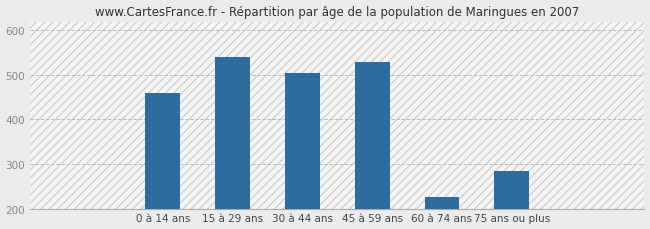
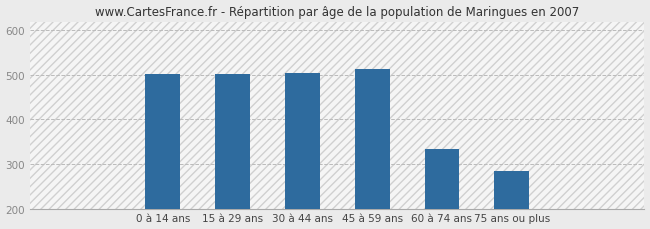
0 à 14 ans: 460 -> 503
15 à 29 ans: 540 -> 502
45 à 59 ans: 530 -> 513
60 à 74 ans: 225 -> 333
